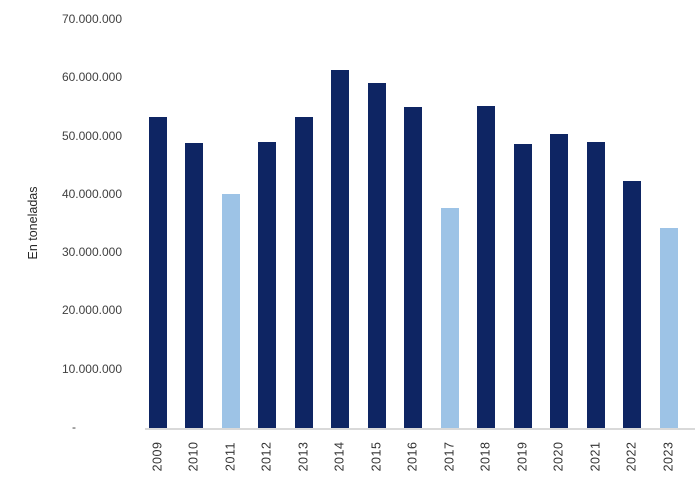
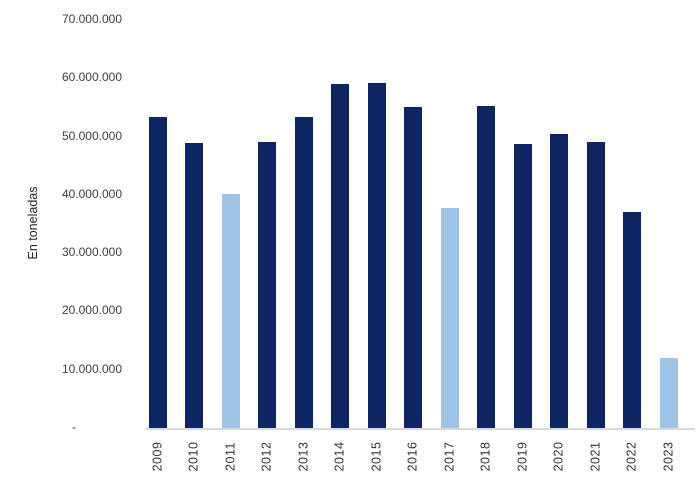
2014: 61000000 -> 59000000
2022: 42000000 -> 37000000
2023: 34000000 -> 12000000
